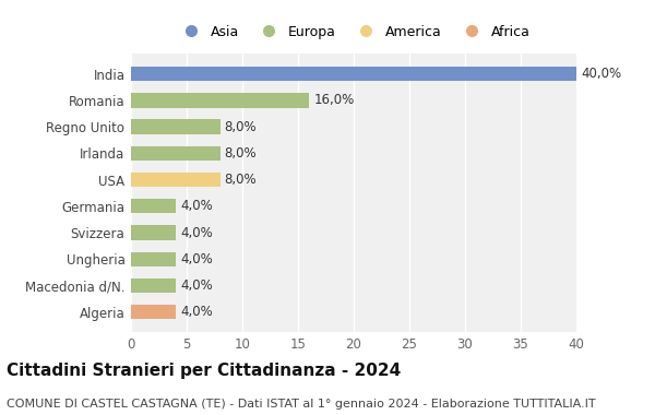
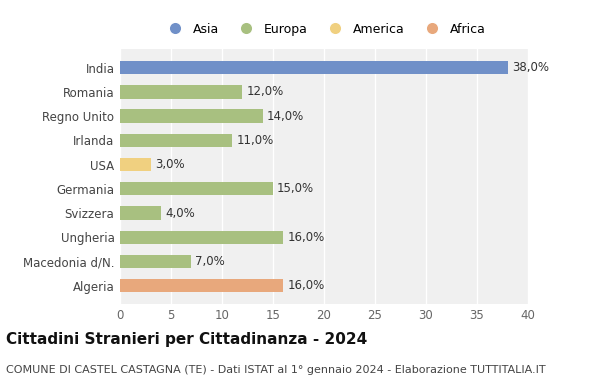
India: 40,0% -> 38,0%
Romania: 16,0% -> 12,0%
Regno Unito: 8,0% -> 14,0%
Irlanda: 8,0% -> 11,0%
USA: 8,0% -> 3,0%
Germania: 4,0% -> 15,0%
Ungheria: 4,0% -> 16,0%
Macedonia d/N.: 4,0% -> 7,0%
Algeria: 4,0% -> 16,0%
